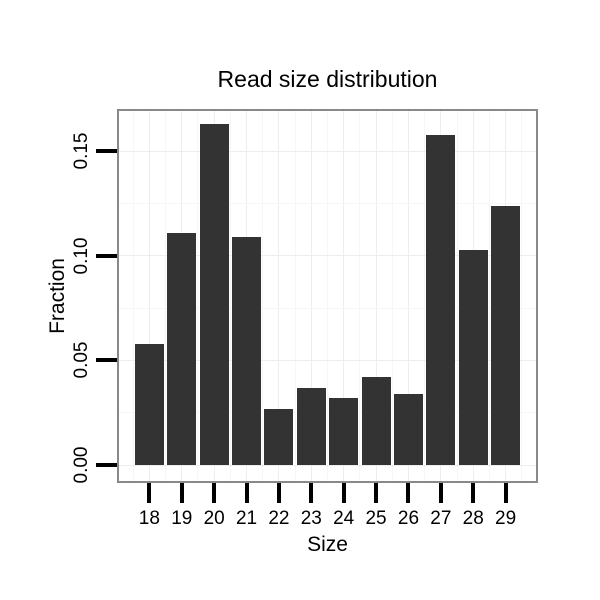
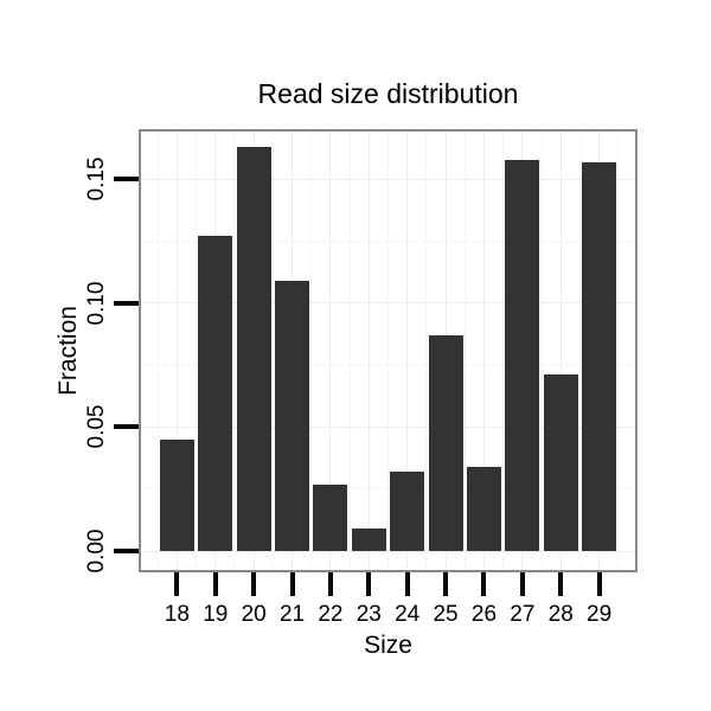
18: 0.058 -> 0.045
19: 0.111 -> 0.127
23: 0.037 -> 0.009
25: 0.042 -> 0.087
28: 0.103 -> 0.071
29: 0.124 -> 0.157
